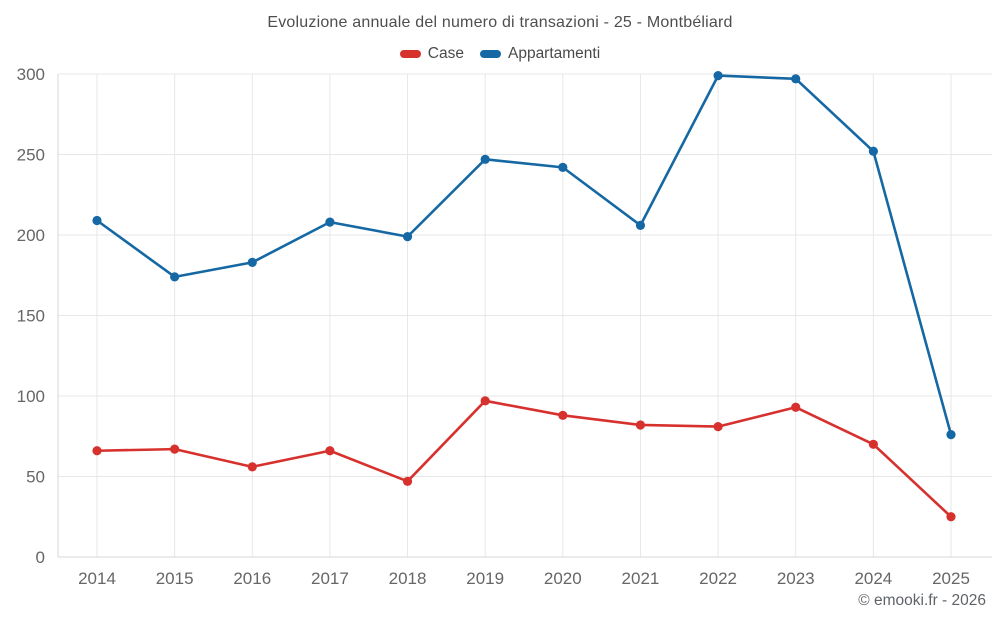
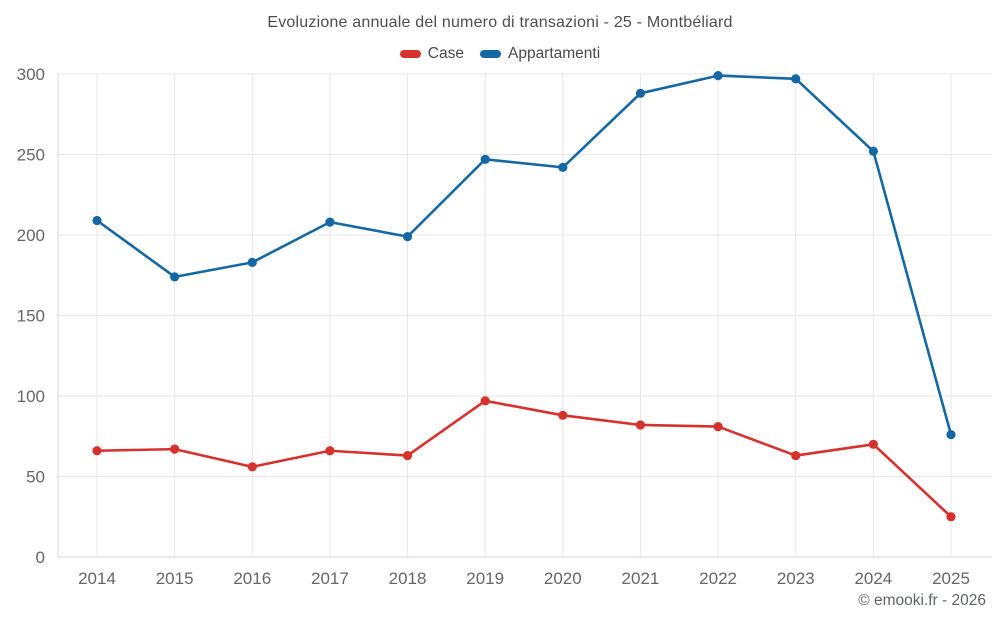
Case/2018: 47 -> 63
Appartamenti/2021: 206 -> 288
Case/2023: 93 -> 63
